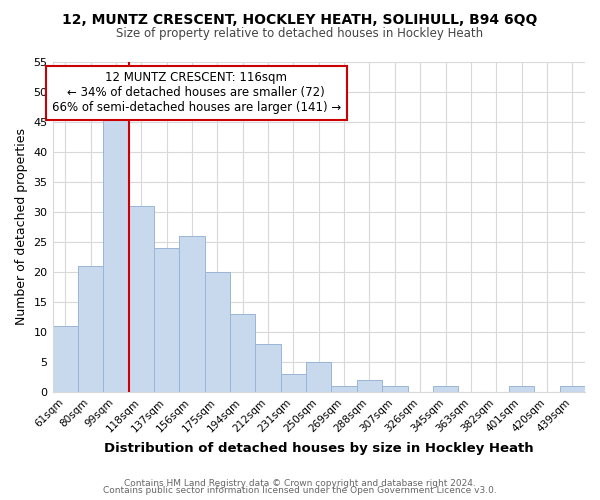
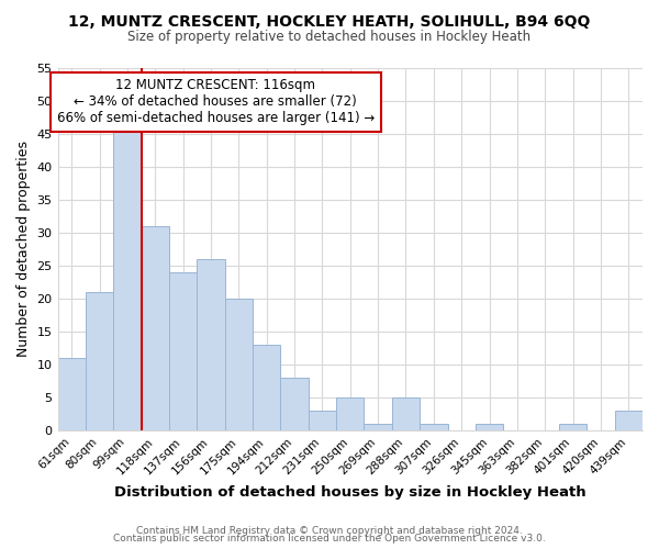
288sqm: 2 -> 5
439sqm: 1 -> 3
